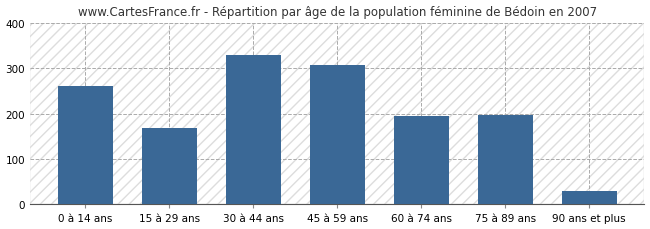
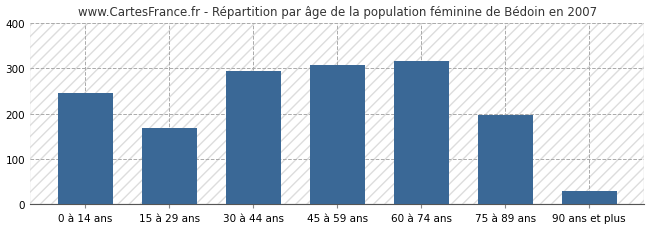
0 à 14 ans: 260 -> 245
30 à 44 ans: 330 -> 293
60 à 74 ans: 195 -> 317
